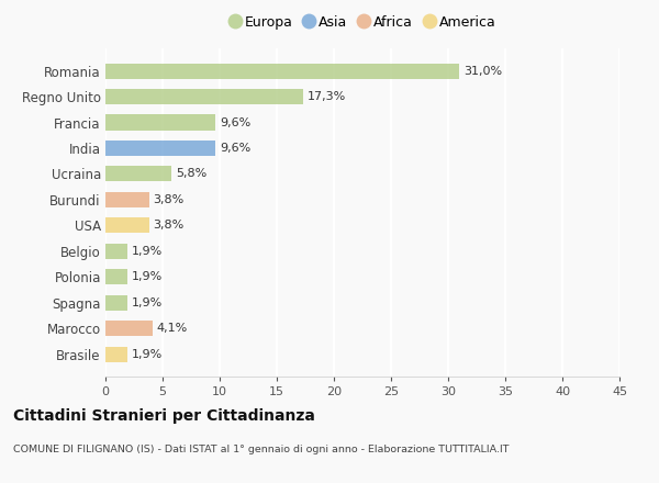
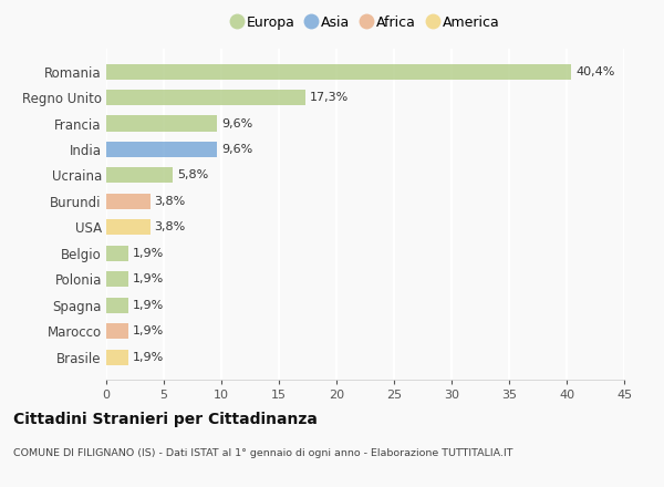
Romania: 31,0% -> 40,4%
Marocco: 4,1% -> 1,9%
